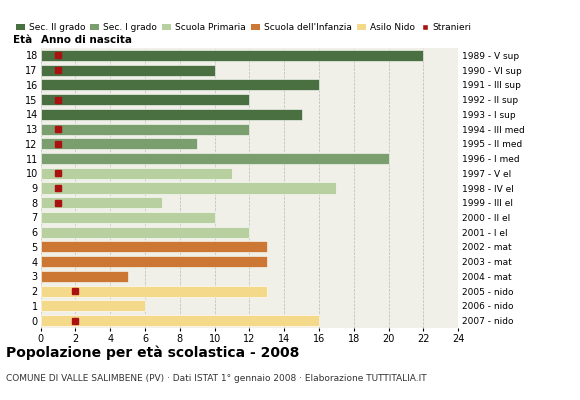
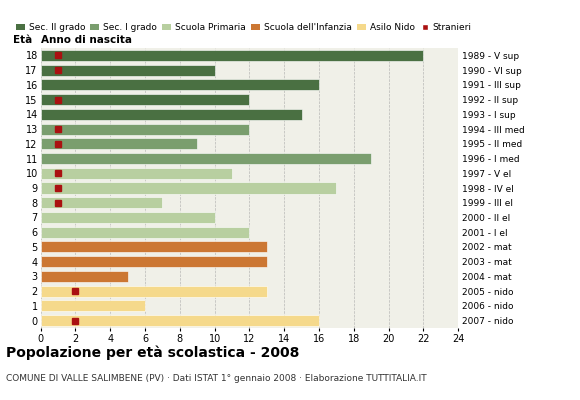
11: 20 -> 19
